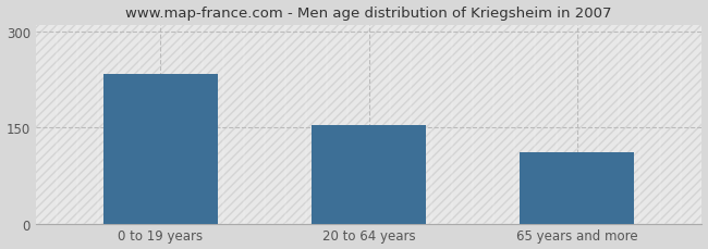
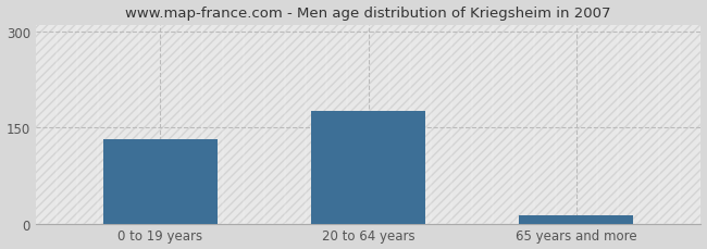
0 to 19 years: 234 -> 132
20 to 64 years: 154 -> 176
65 years and more: 112 -> 13
